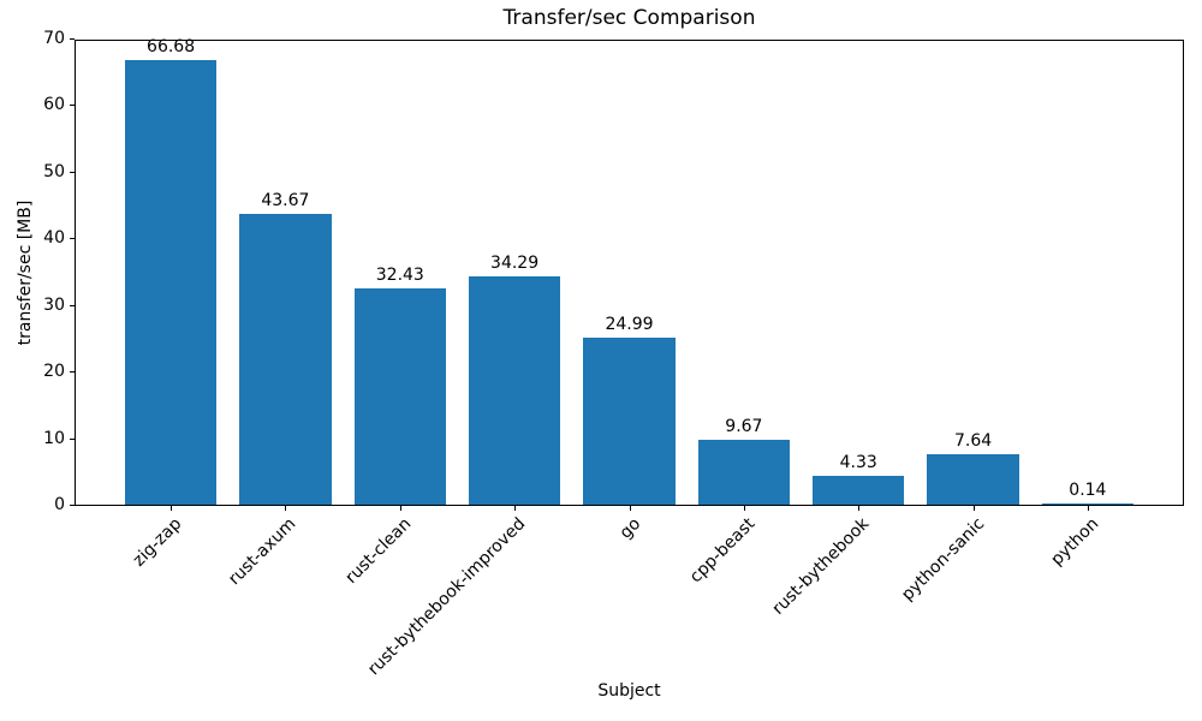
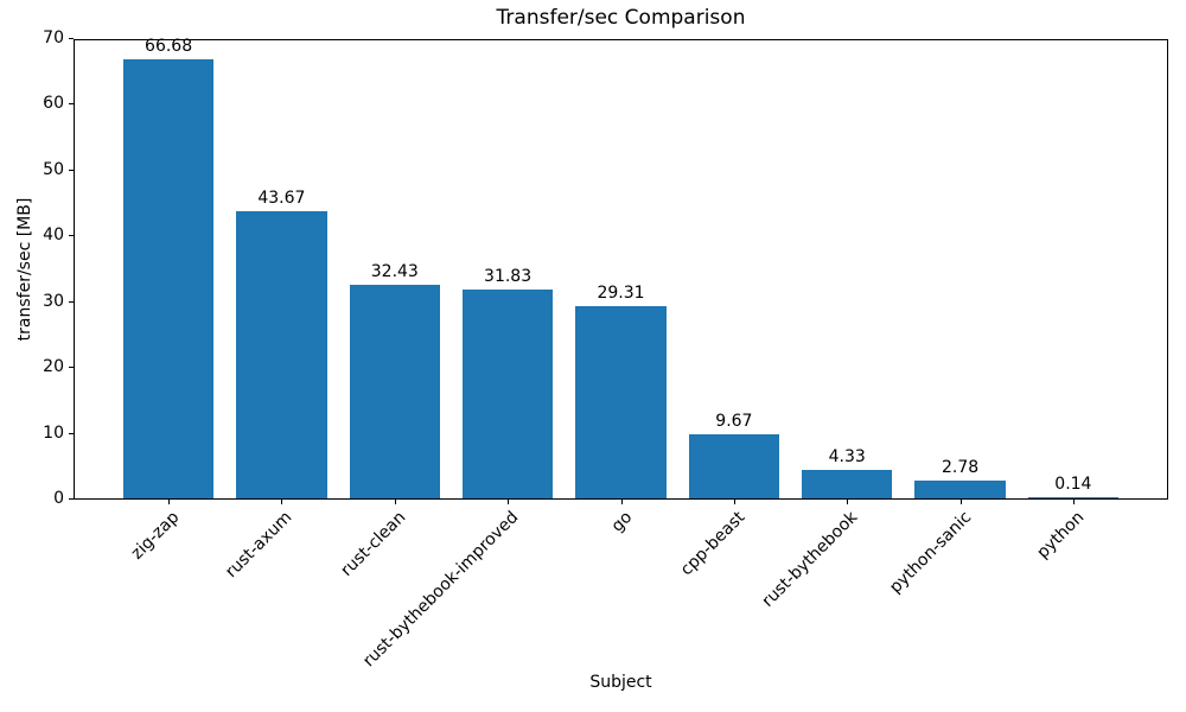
rust-bythebook-improved: 34.29 -> 31.83
go: 24.99 -> 29.31
python-sanic: 7.64 -> 2.78
